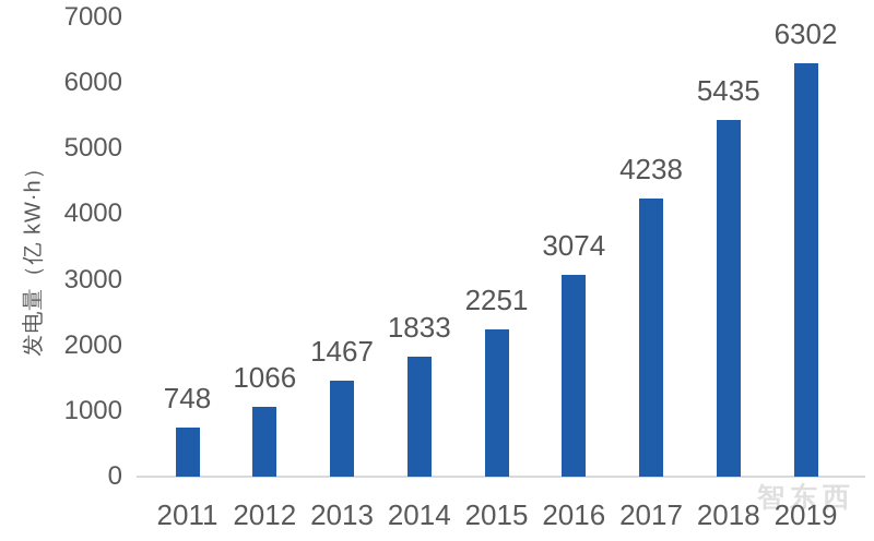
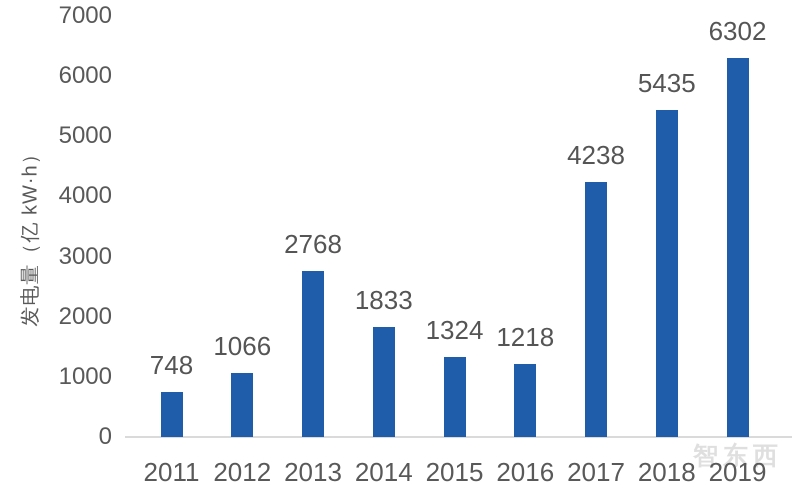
2013: 1467 -> 2768
2015: 2251 -> 1324
2016: 3074 -> 1218
